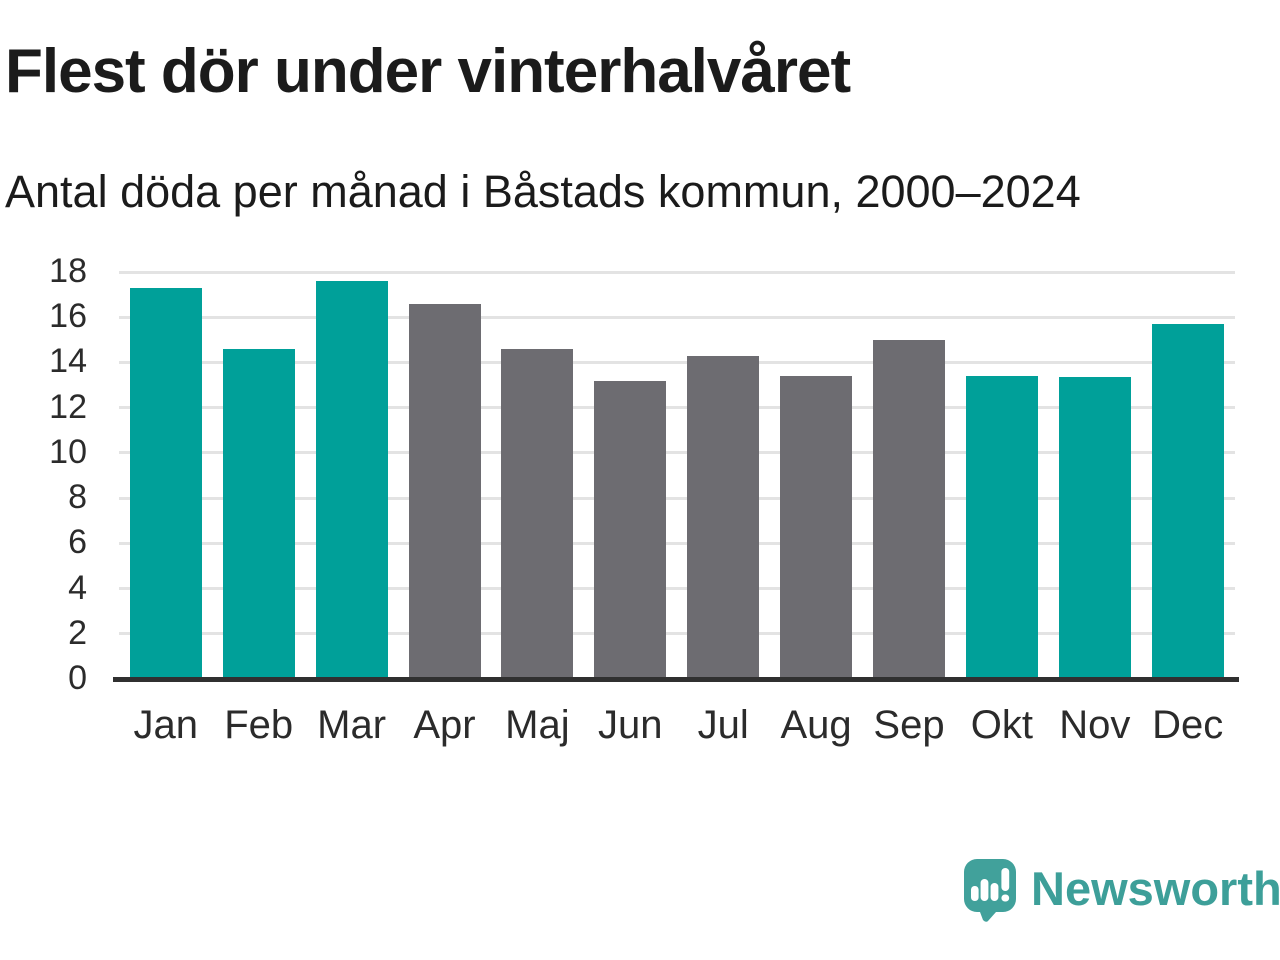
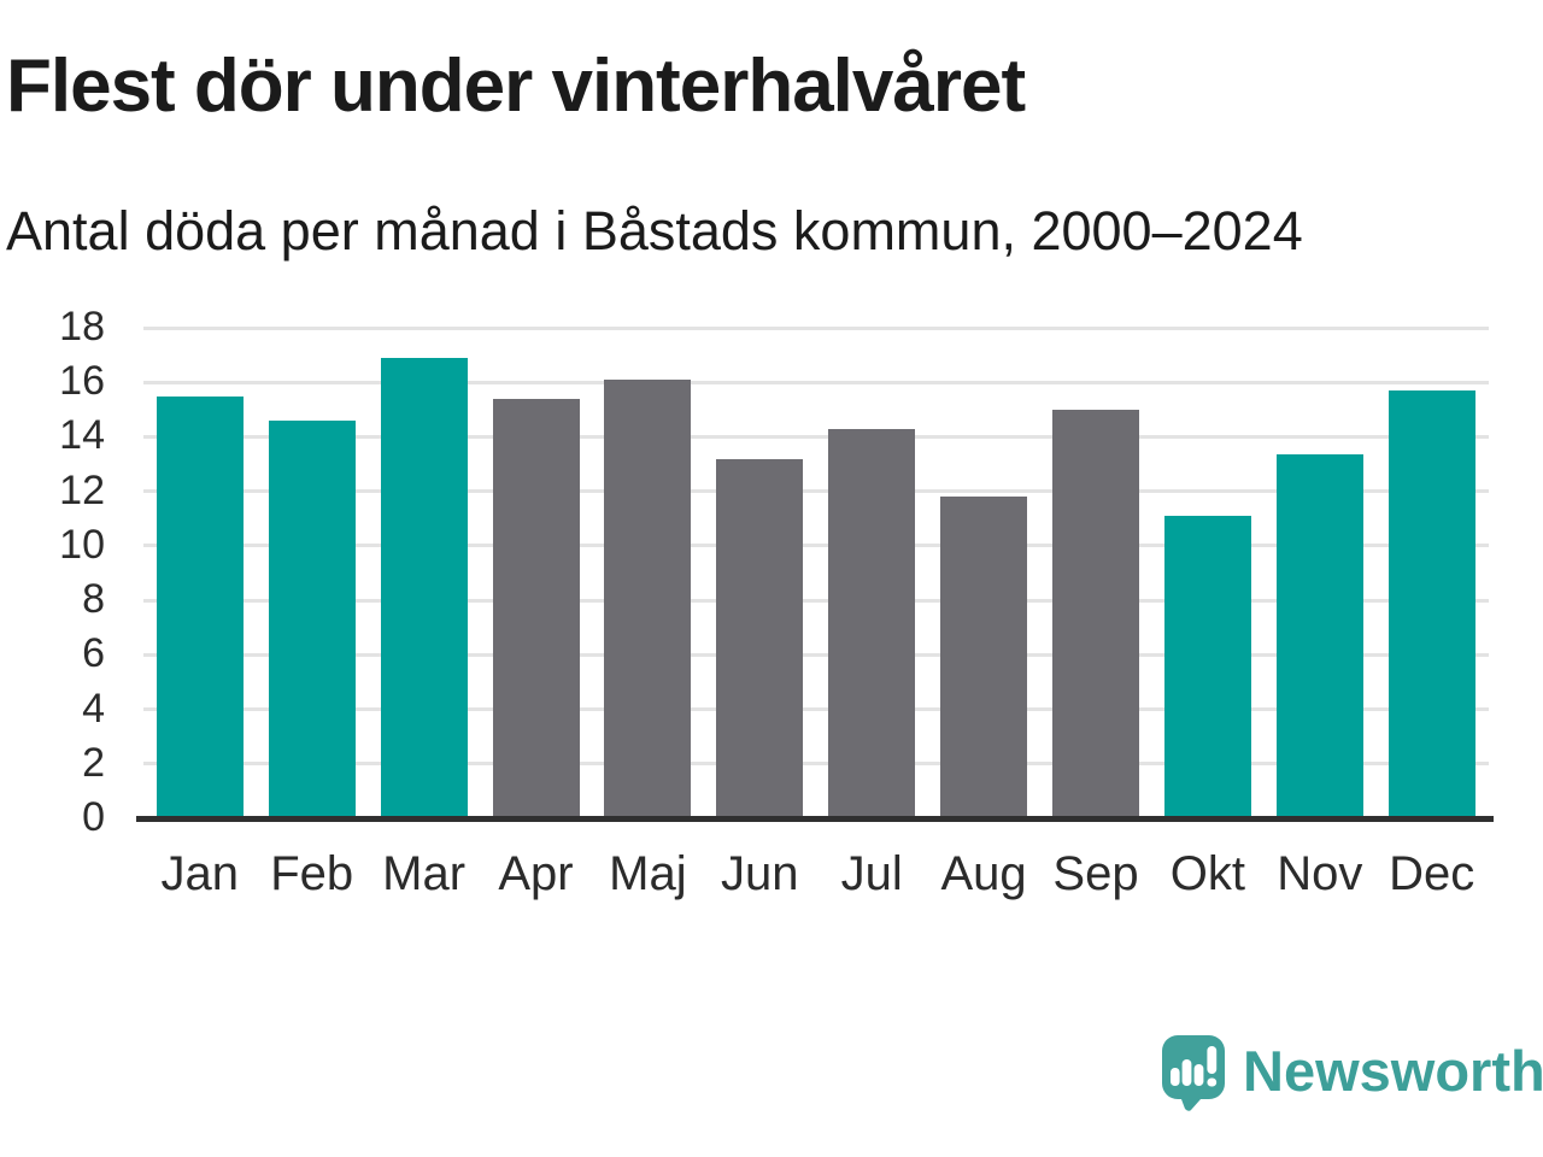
Jan: 17.3 -> 15.5
Mar: 17.6 -> 16.9
Apr: 16.6 -> 15.4
Maj: 14.6 -> 16.1
Aug: 13.4 -> 11.8
Okt: 13.4 -> 11.1
